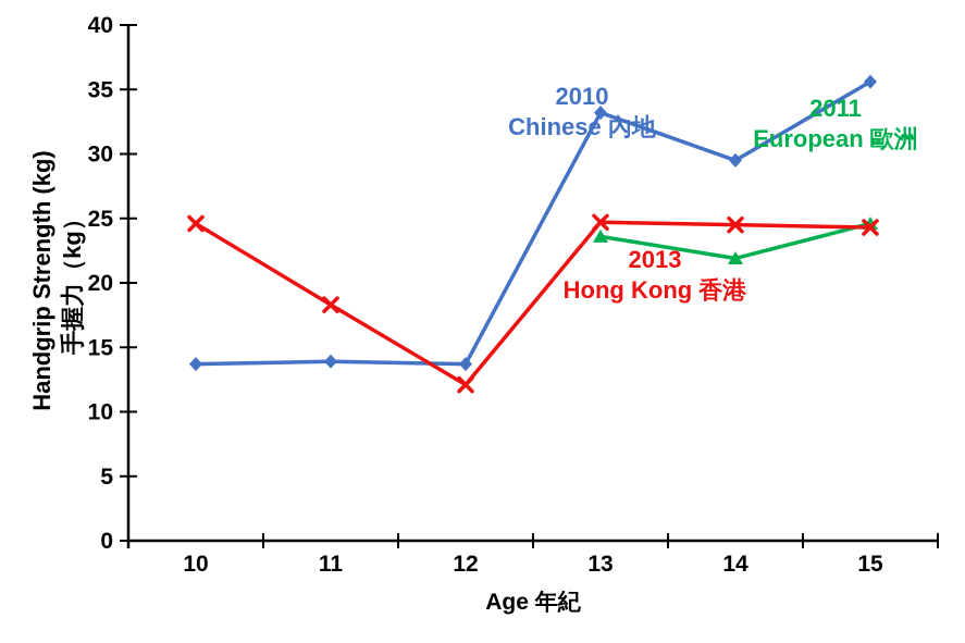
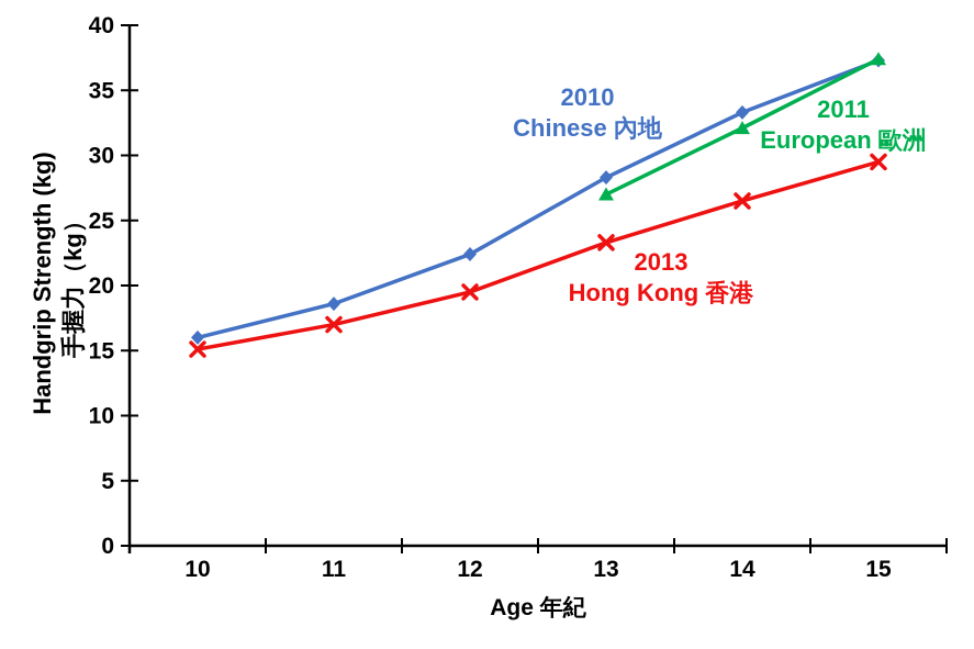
2010 Chinese 內地/10: 13.7 -> 16.0
2013 Hong Kong 香港/10: 24.6 -> 15.1
2010 Chinese 內地/11: 13.9 -> 18.6
2013 Hong Kong 香港/11: 18.3 -> 17.0
2010 Chinese 內地/12: 13.7 -> 22.4
2013 Hong Kong 香港/12: 12.1 -> 19.5
2010 Chinese 內地/13: 33.2 -> 28.3
2011 European 歐洲/13: 23.6 -> 27.0
2013 Hong Kong 香港/13: 24.7 -> 23.3
2010 Chinese 內地/14: 29.5 -> 33.3
2011 European 歐洲/14: 21.9 -> 32.1
2013 Hong Kong 香港/14: 24.5 -> 26.5
2010 Chinese 內地/15: 35.6 -> 37.3
2011 European 歐洲/15: 24.6 -> 37.4
2013 Hong Kong 香港/15: 24.3 -> 29.5
